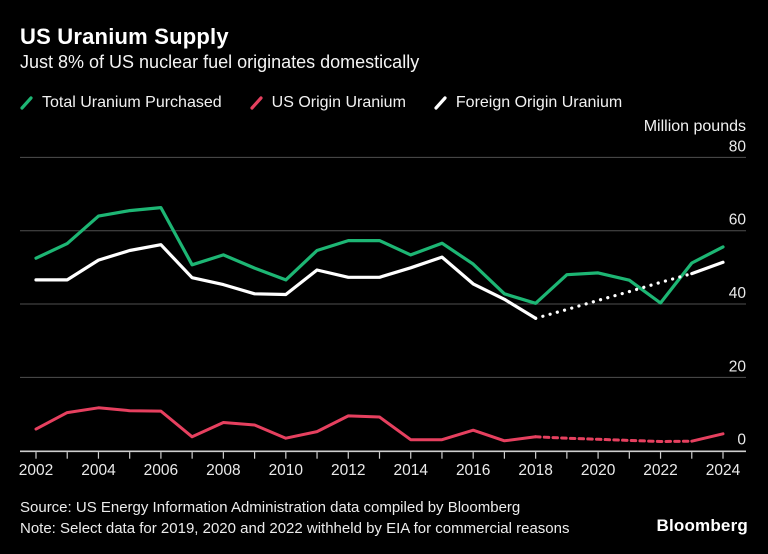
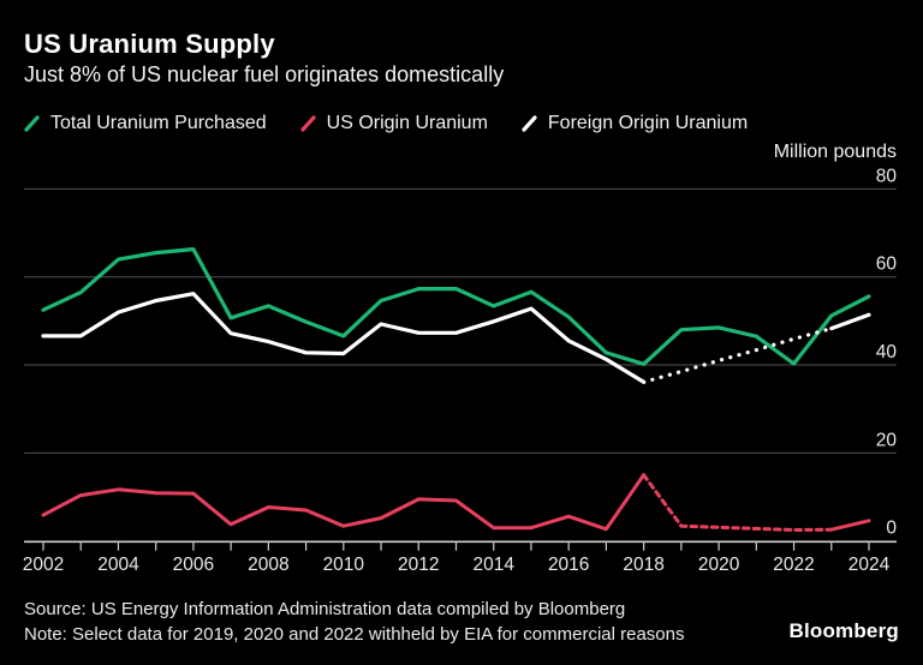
US Origin Uranium/2018: 4 -> 15
